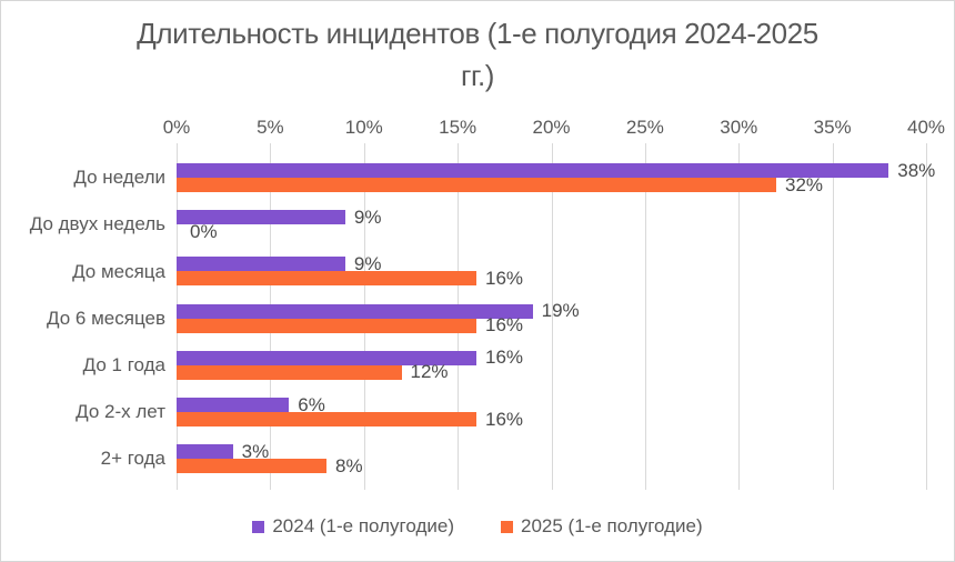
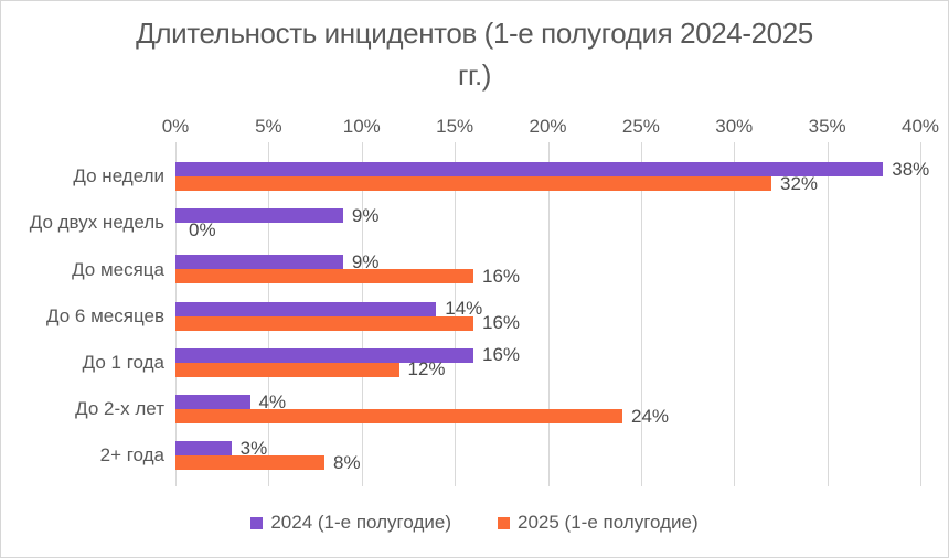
2024 (1-е полугодие)/До 6 месяцев: 19% -> 14%
2024 (1-е полугодие)/До 2-х лет: 6% -> 4%
2025 (1-е полугодие)/До 2-х лет: 16% -> 24%
